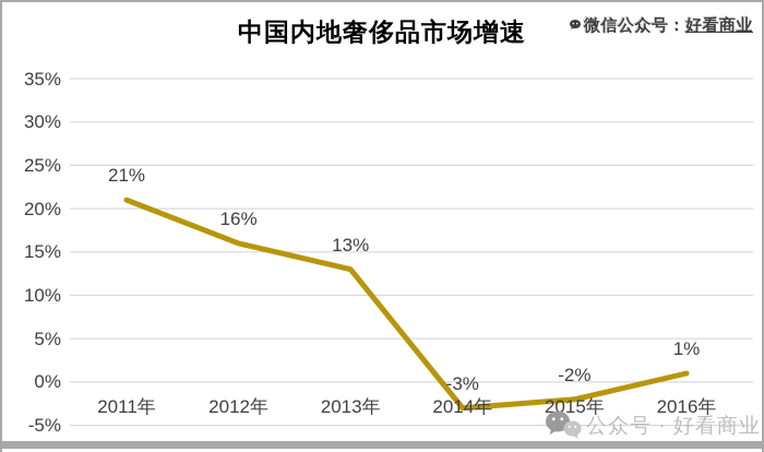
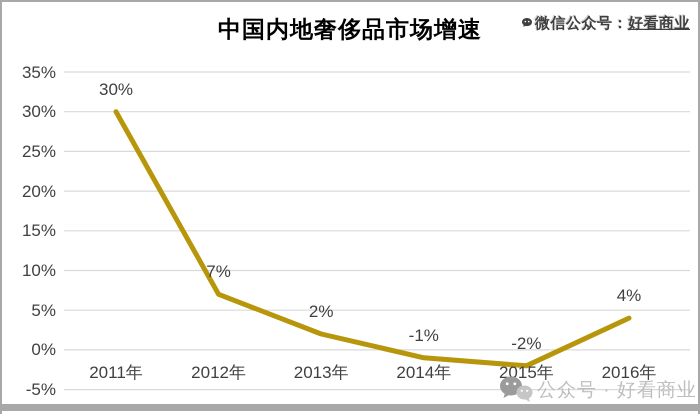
2011年: 21% -> 30%
2012年: 16% -> 7%
2013年: 13% -> 2%
2014年: -3% -> -1%
2016年: 1% -> 4%
